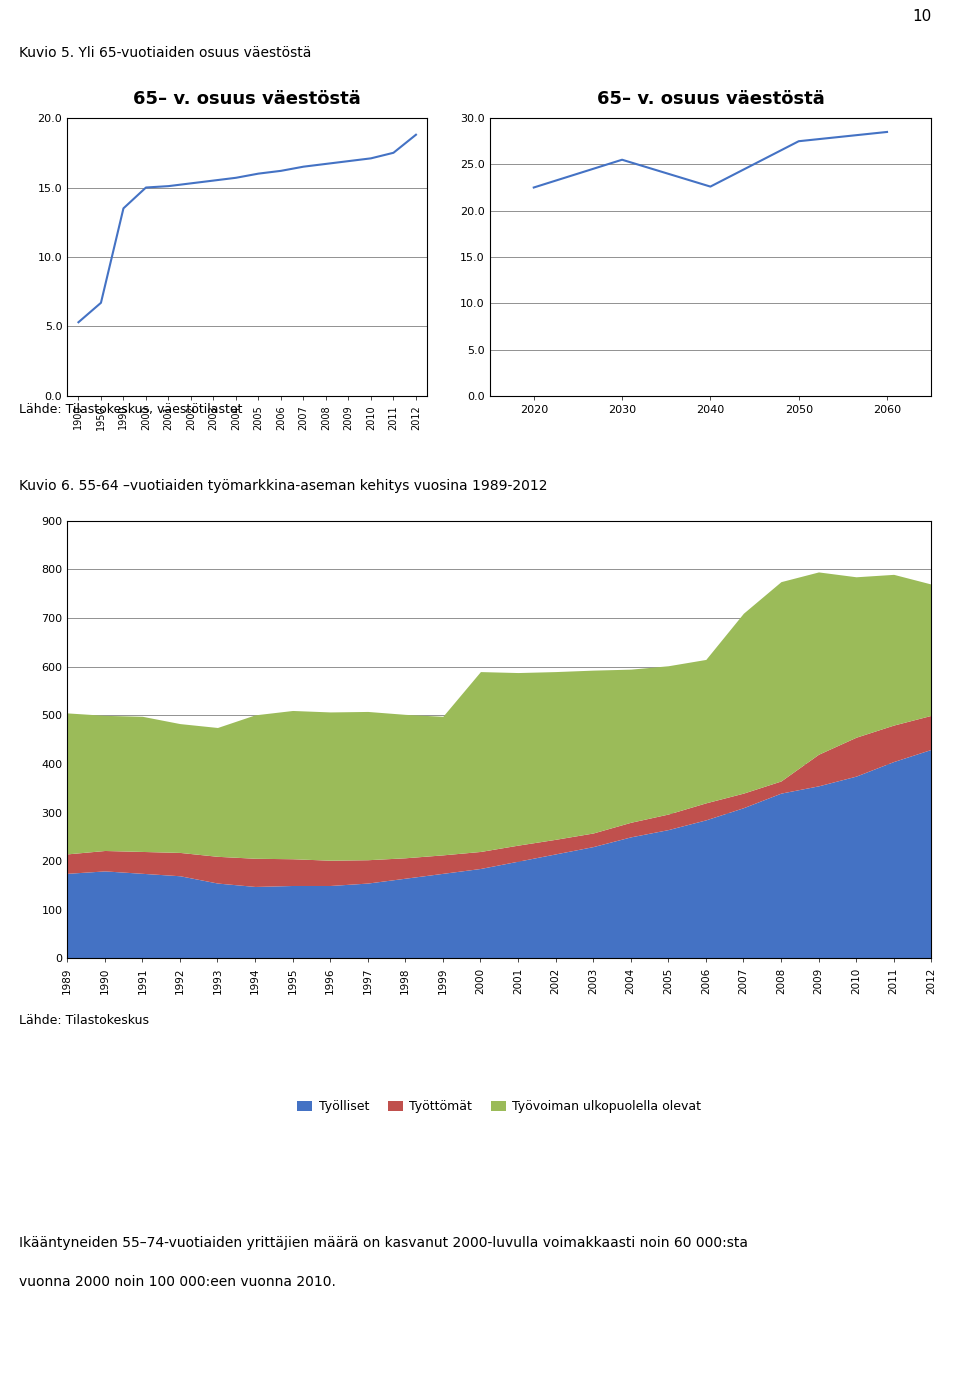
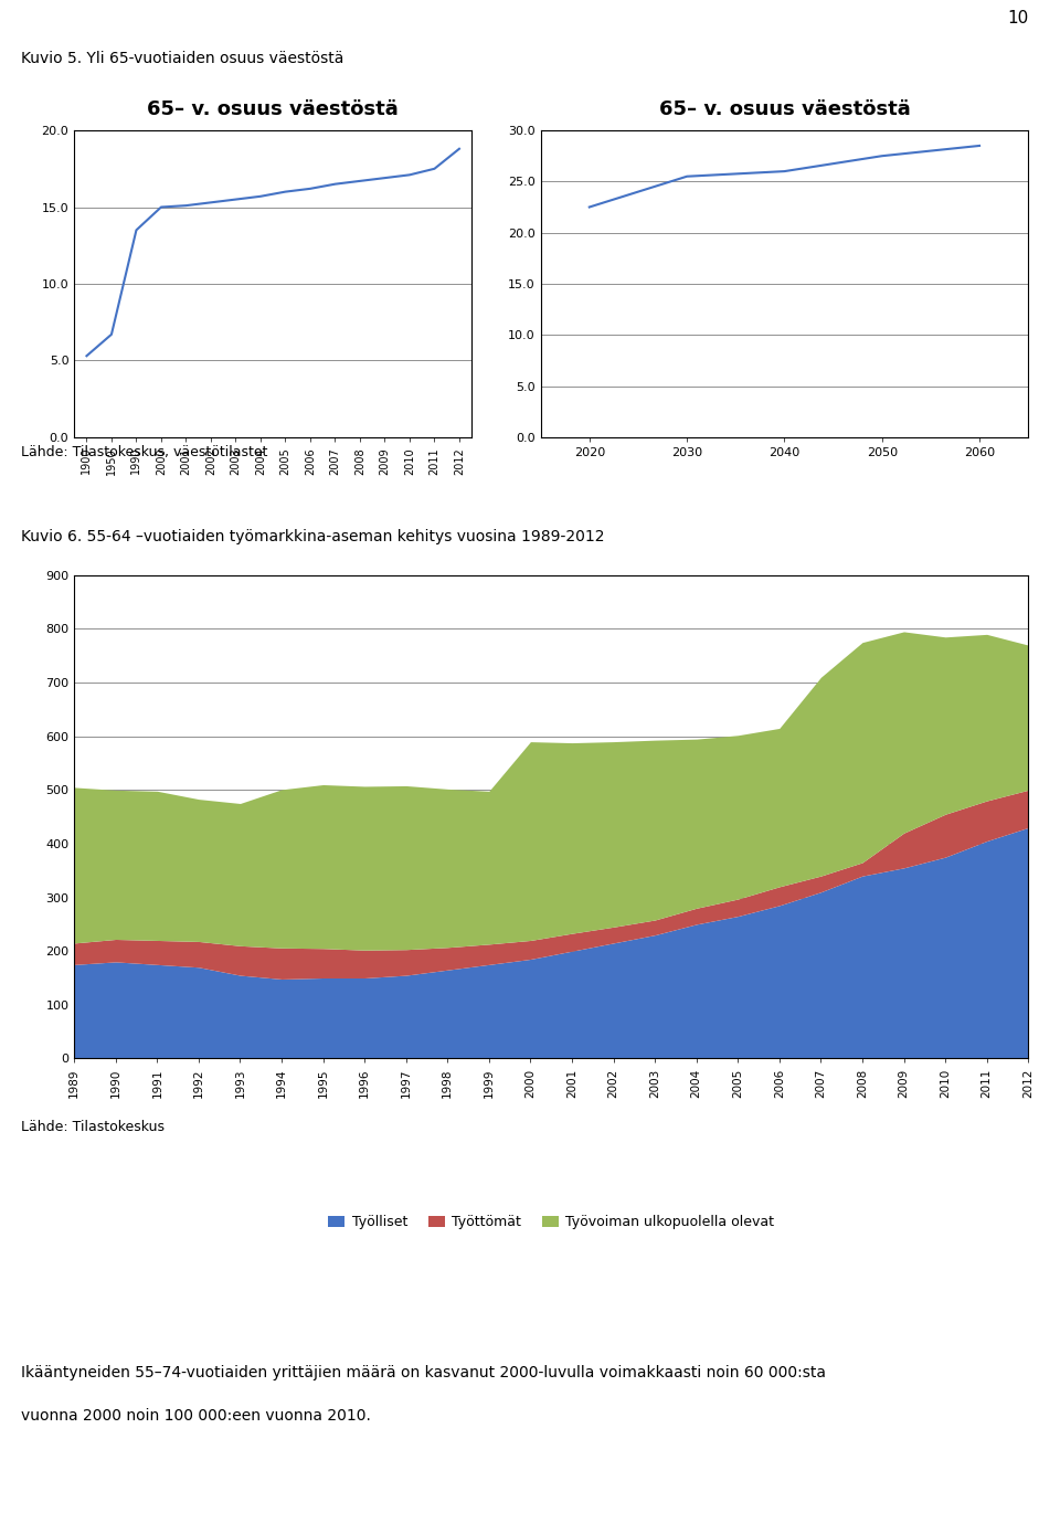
2040: 22.6 -> 26.0
